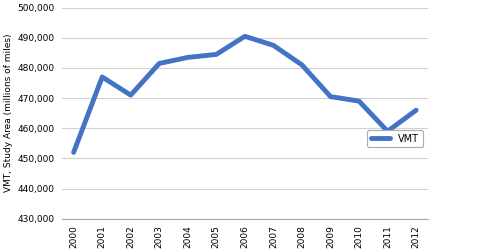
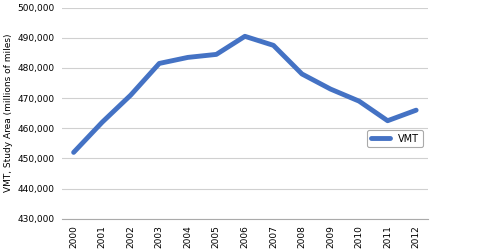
2001: 477,000 -> 462,000
2008: 481,000 -> 478,000
2009: 470,500 -> 473,000
2011: 459,000 -> 462,500
